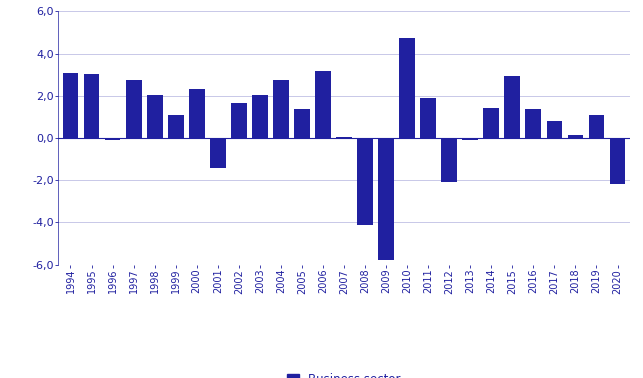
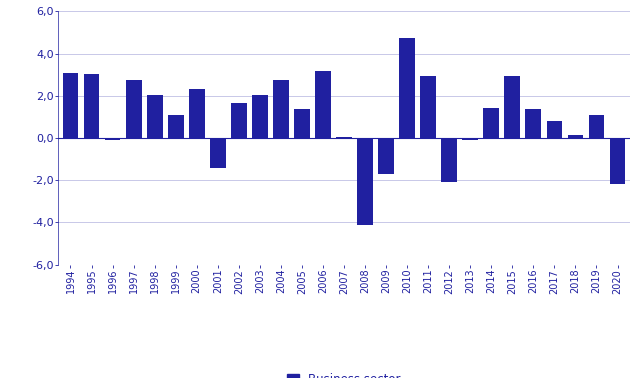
2009: -5,80 -> -1,70
2011: 1,90 -> 2,95
